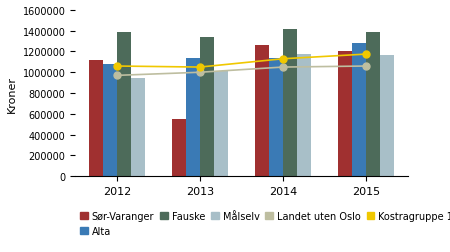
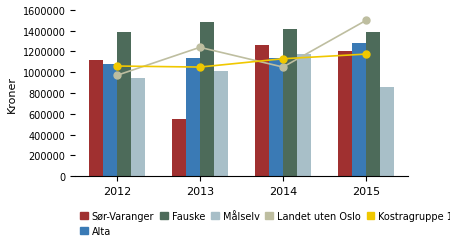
Landet uten Oslo/2013: 1000000 -> 1240000
Fauske/2013: 1340000 -> 1480000
Landet uten Oslo/2015: 1060000 -> 1500000
Målselv/2015: 1160000 -> 860000
